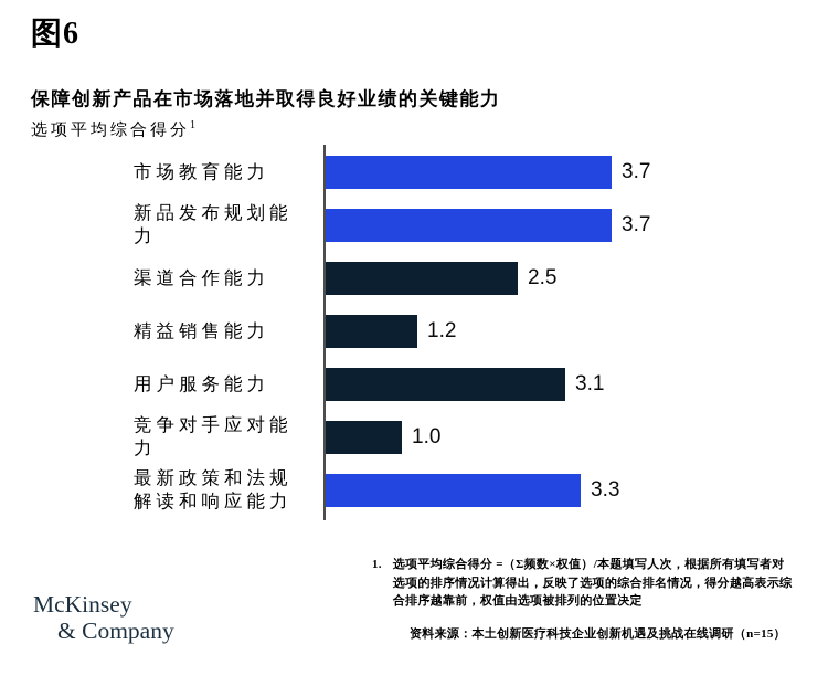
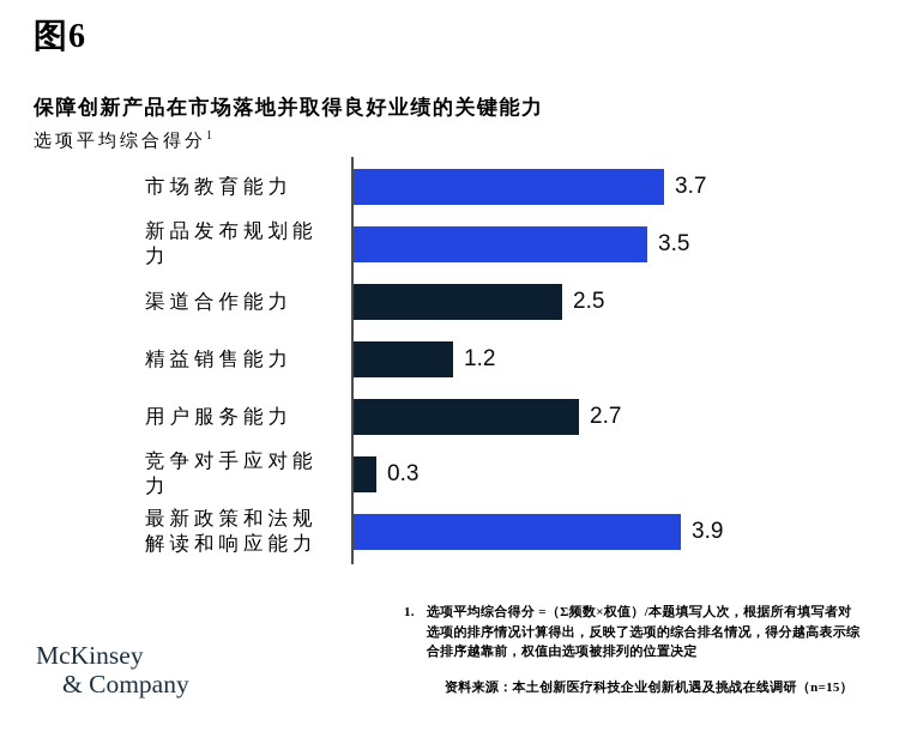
新品发布规划能力: 3.7 -> 3.5
用户服务能力: 3.1 -> 2.7
竞争对手应对能力: 1.0 -> 0.3
最新政策和法规 解读和响应能力: 3.3 -> 3.9
